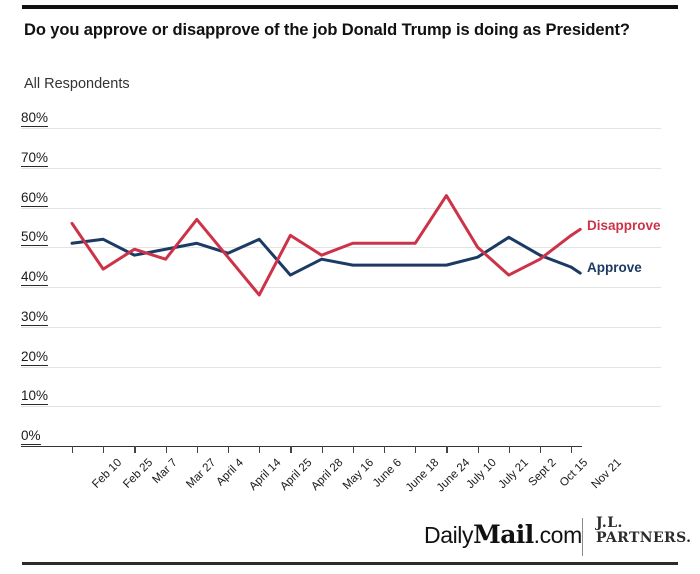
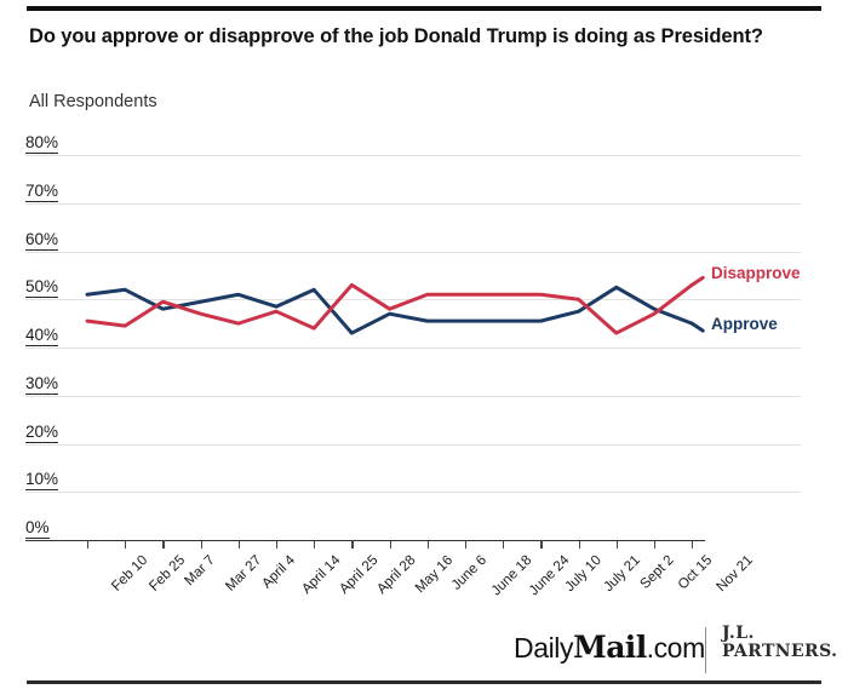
Disapprove/Feb 10: 56% -> 46%
Disapprove/April 4: 57% -> 45%
Disapprove/April 25: 38% -> 44%
Disapprove/July 10: 63% -> 51%
